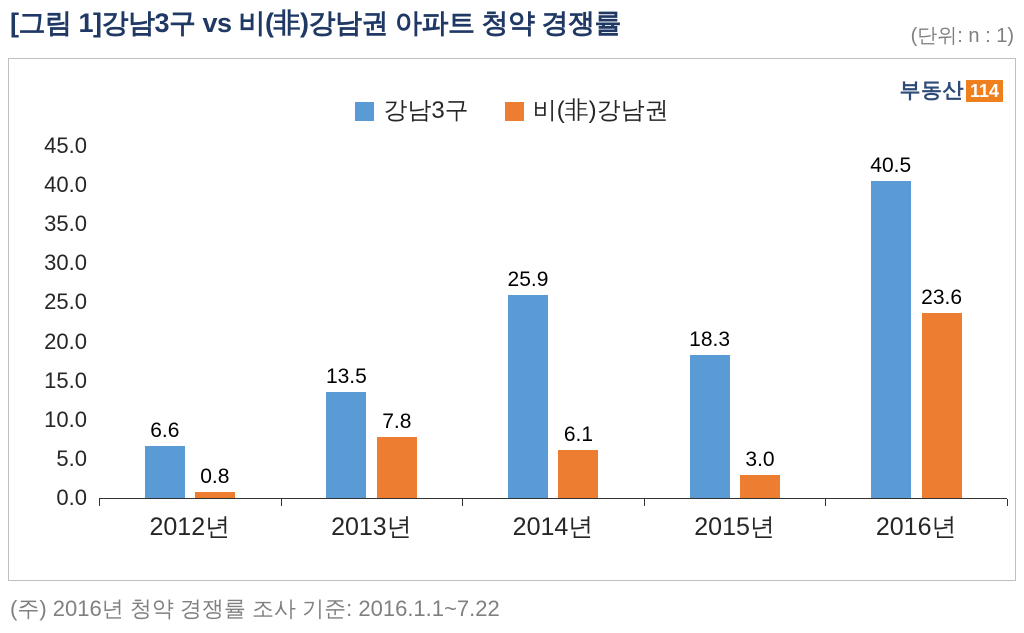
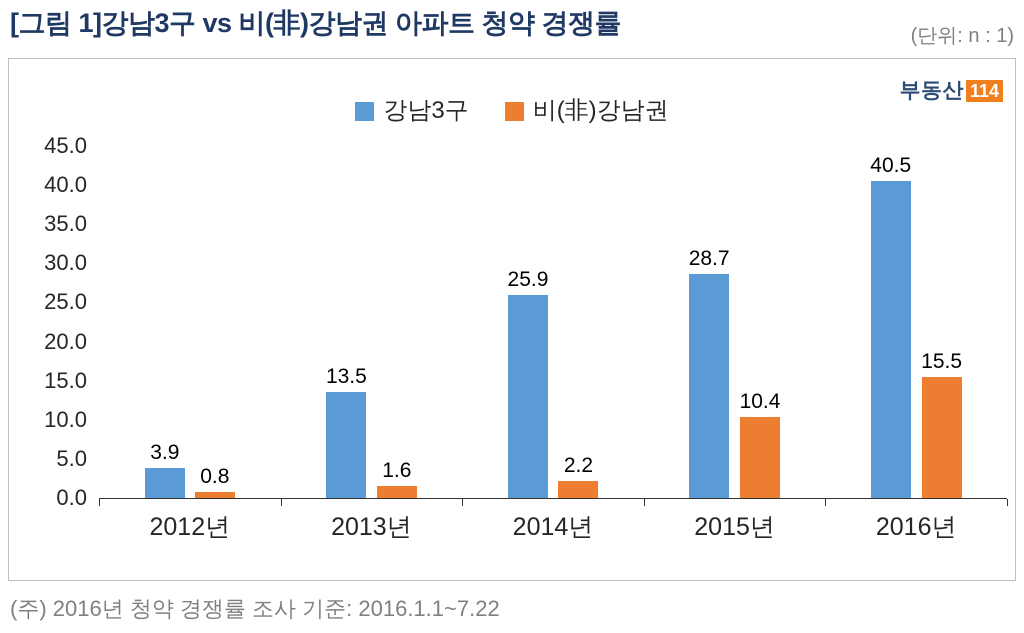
강남3구/2012년: 6.6 -> 3.9
비(非)강남권/2013년: 7.8 -> 1.6
비(非)강남권/2014년: 6.1 -> 2.2
강남3구/2015년: 18.3 -> 28.7
비(非)강남권/2015년: 3.0 -> 10.4
비(非)강남권/2016년: 23.6 -> 15.5
